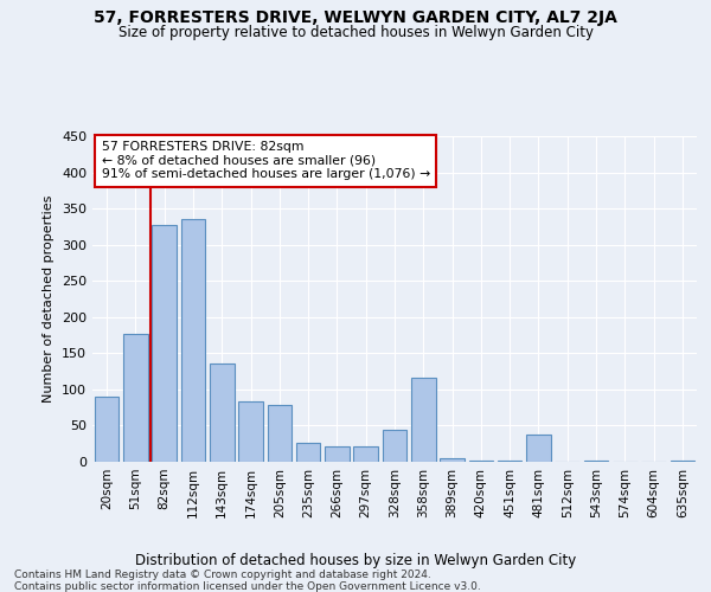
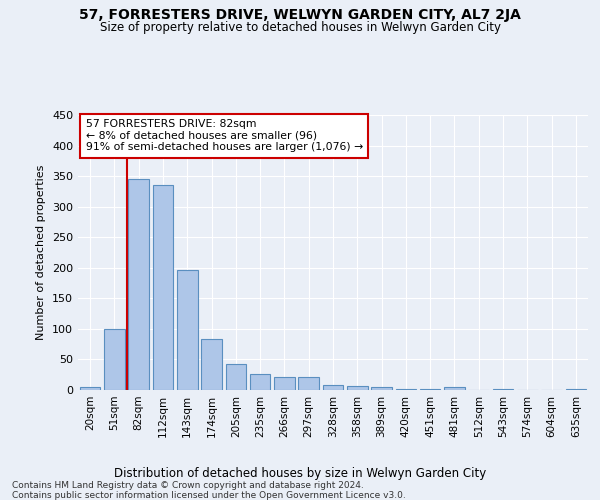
20sqm: 90 -> 5
51sqm: 176 -> 100
82sqm: 328 -> 345
143sqm: 136 -> 197
205sqm: 78 -> 43
328sqm: 44 -> 9
358sqm: 116 -> 7
481sqm: 38 -> 5
